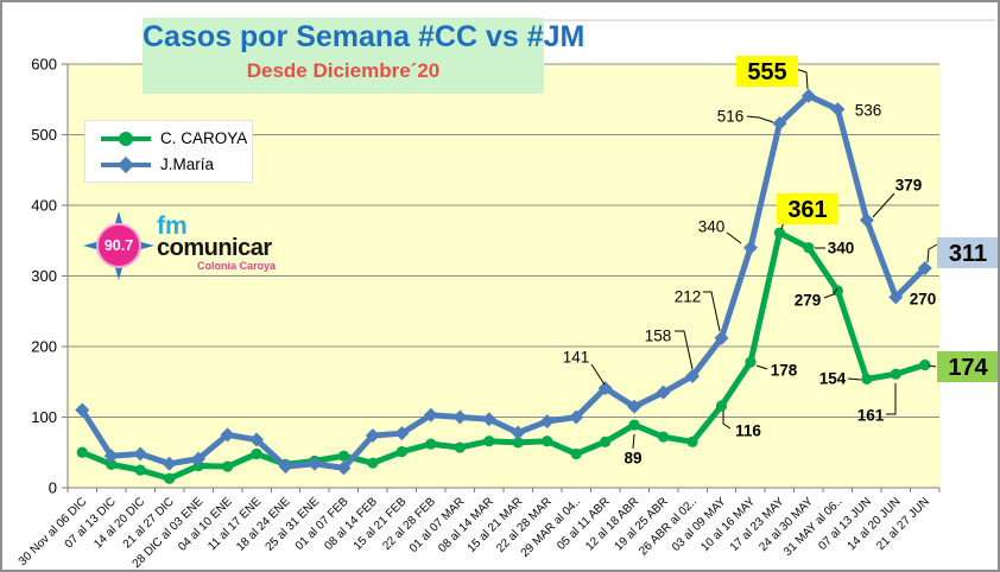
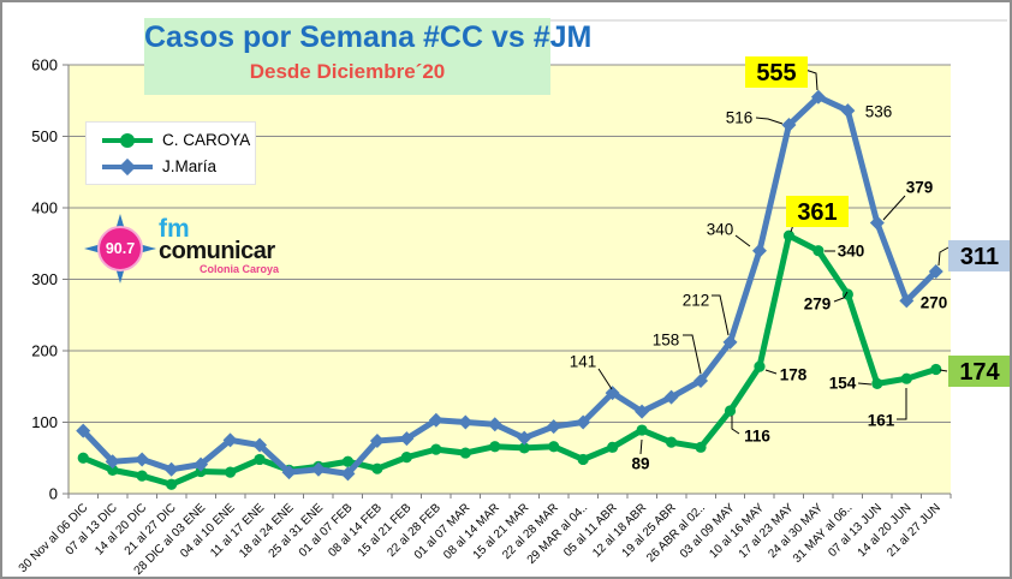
J.María/30 Nov al 06 DIC: 110 -> 90
